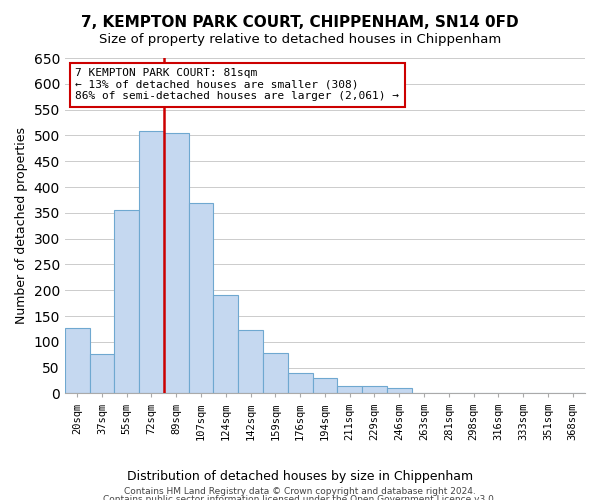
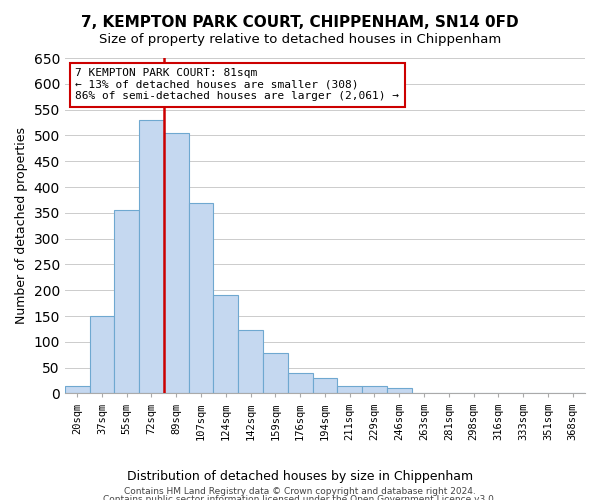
20sqm: 126 -> 15
37sqm: 76 -> 150
72sqm: 508 -> 530
